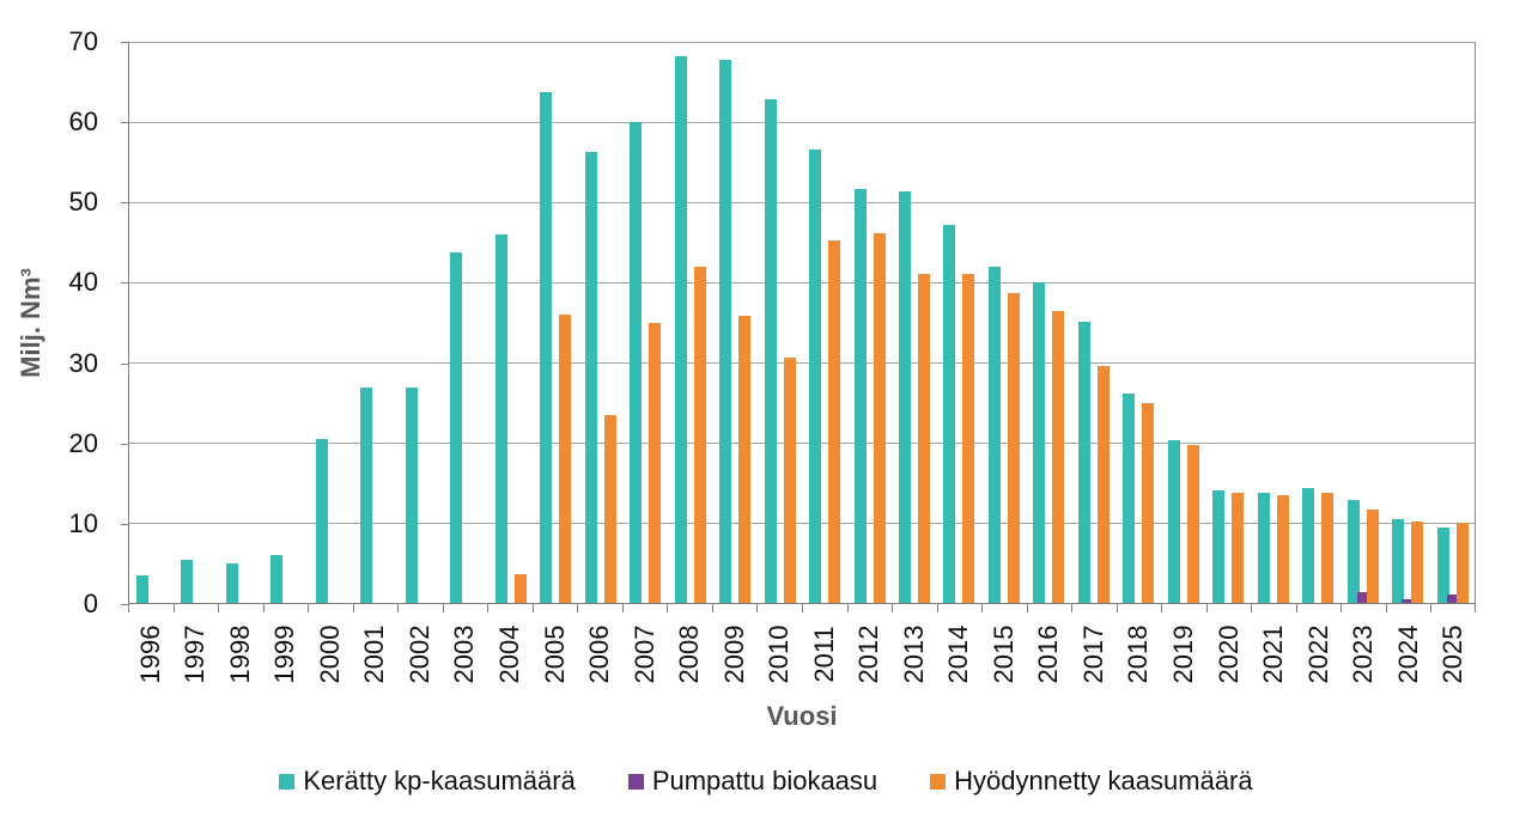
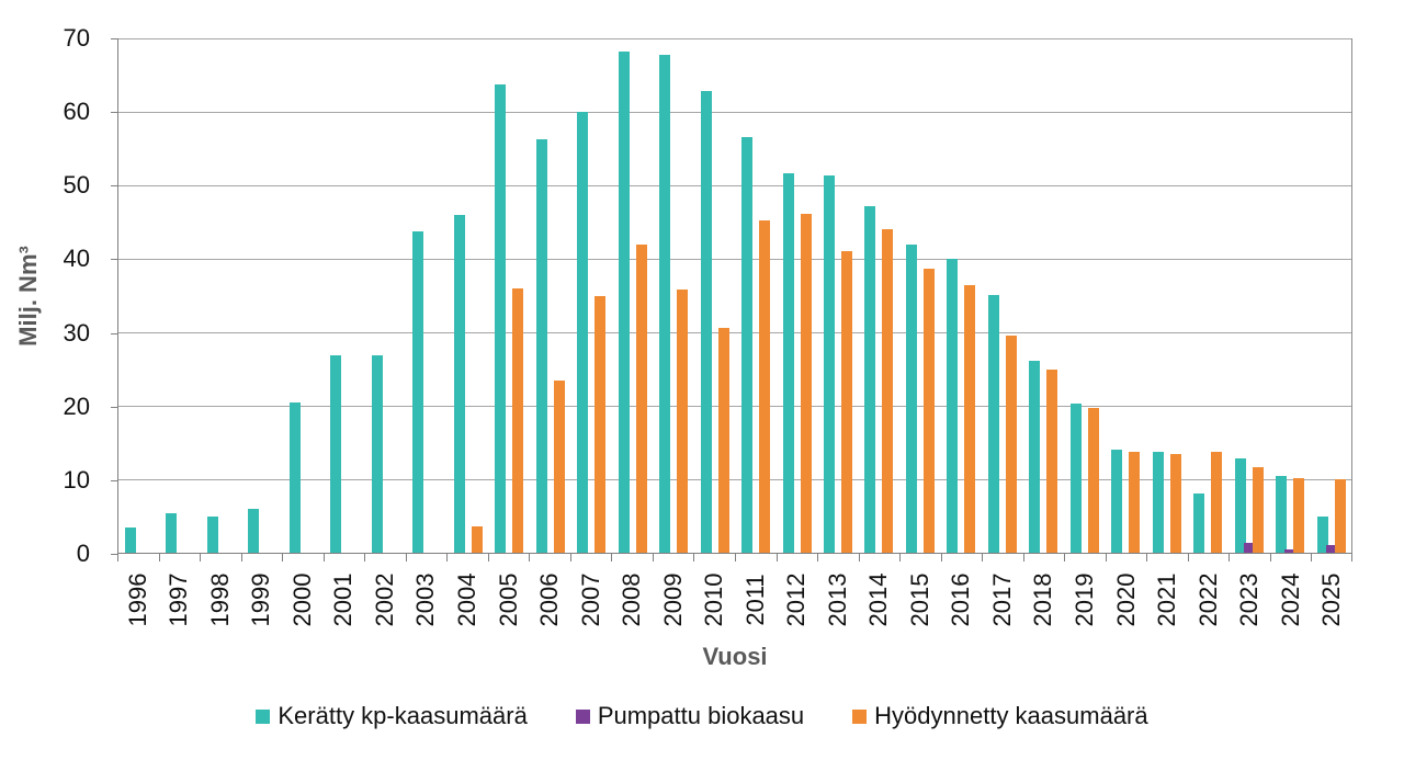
Hyödynnetty kaasumäärä/2014: 41 -> 44
Kerätty kp-kaasumäärä/2022: 14 -> 8
Kerätty kp-kaasumäärä/2025: 9 -> 5
